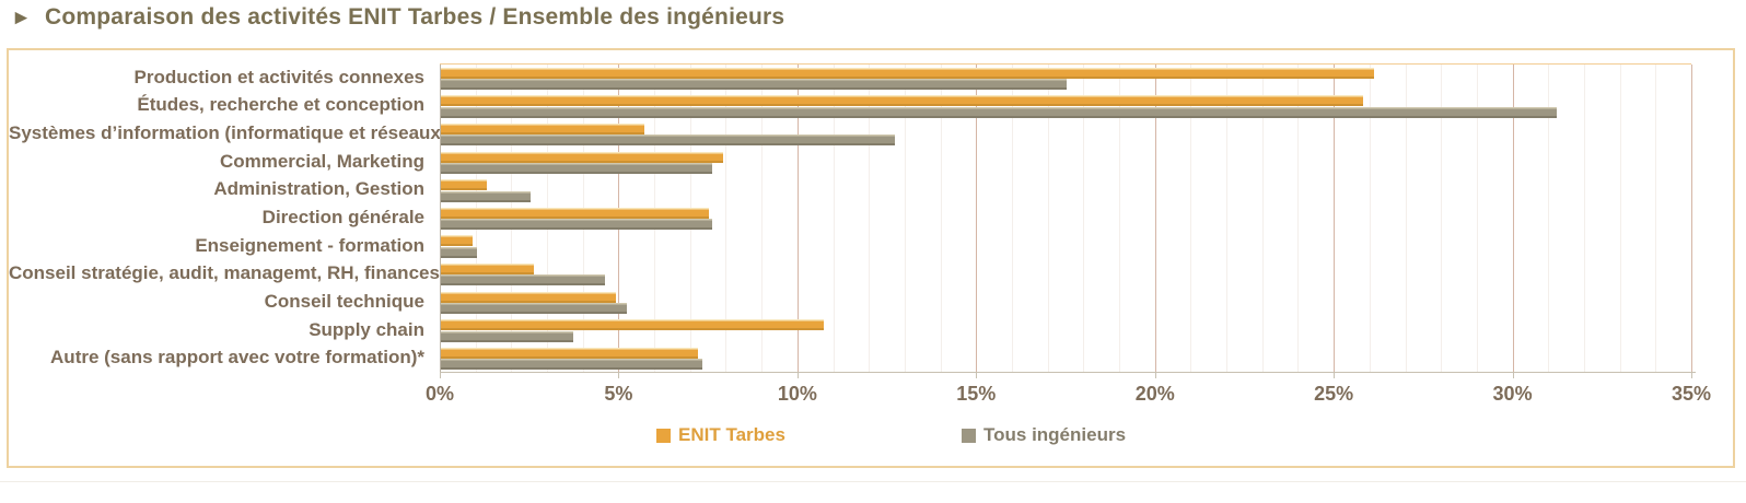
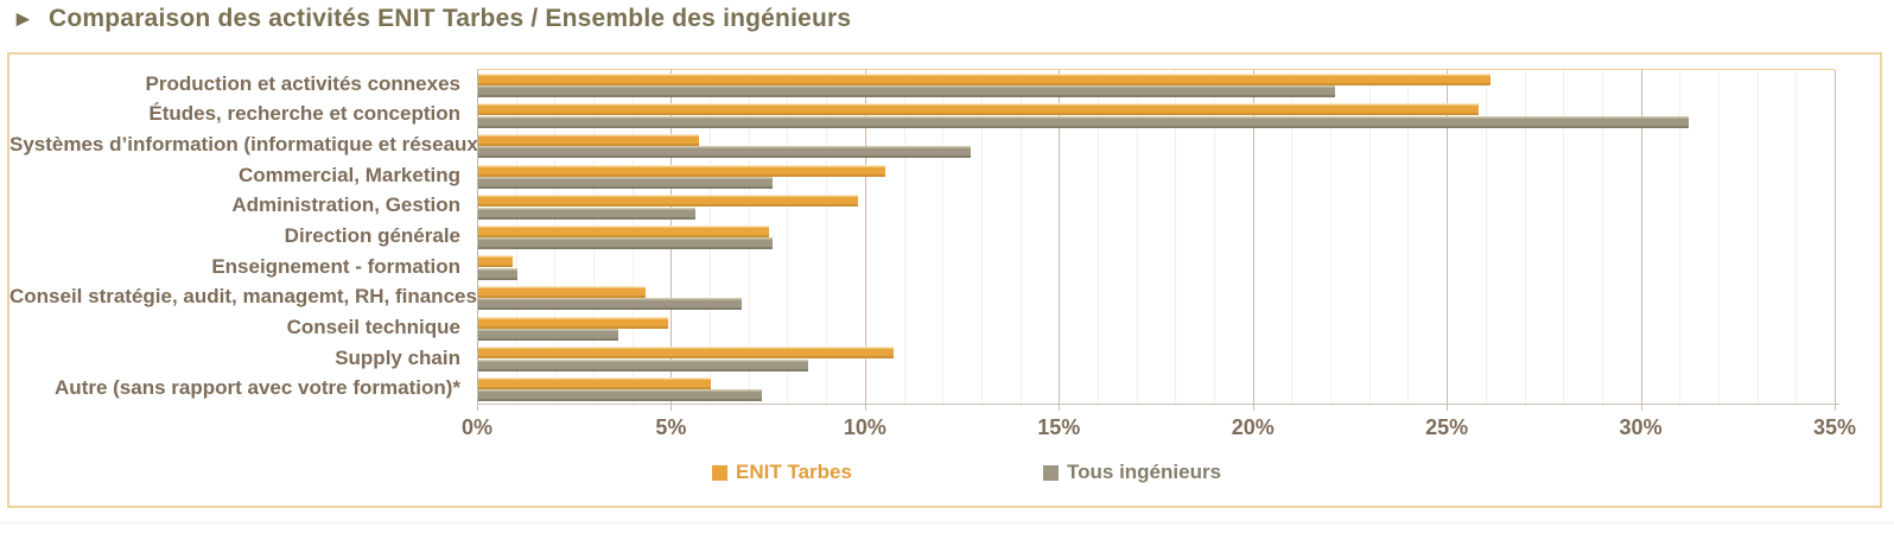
Tous ingénieurs/Production et activités connexes: 17.5% -> 22.1%
ENIT Tarbes/Commercial, Marketing: 7.9% -> 10.5%
ENIT Tarbes/Administration, Gestion: 1.3% -> 9.8%
Tous ingénieurs/Administration, Gestion: 2.5% -> 5.6%
ENIT Tarbes/Conseil stratégie, audit, managemt, RH, finances: 2.6% -> 4.3%
Tous ingénieurs/Conseil stratégie, audit, managemt, RH, finances: 4.6% -> 6.8%
Tous ingénieurs/Conseil technique: 5.2% -> 3.6%
Tous ingénieurs/Supply chain: 3.7% -> 8.5%
ENIT Tarbes/Autre (sans rapport avec votre formation)*: 7.2% -> 6.0%
